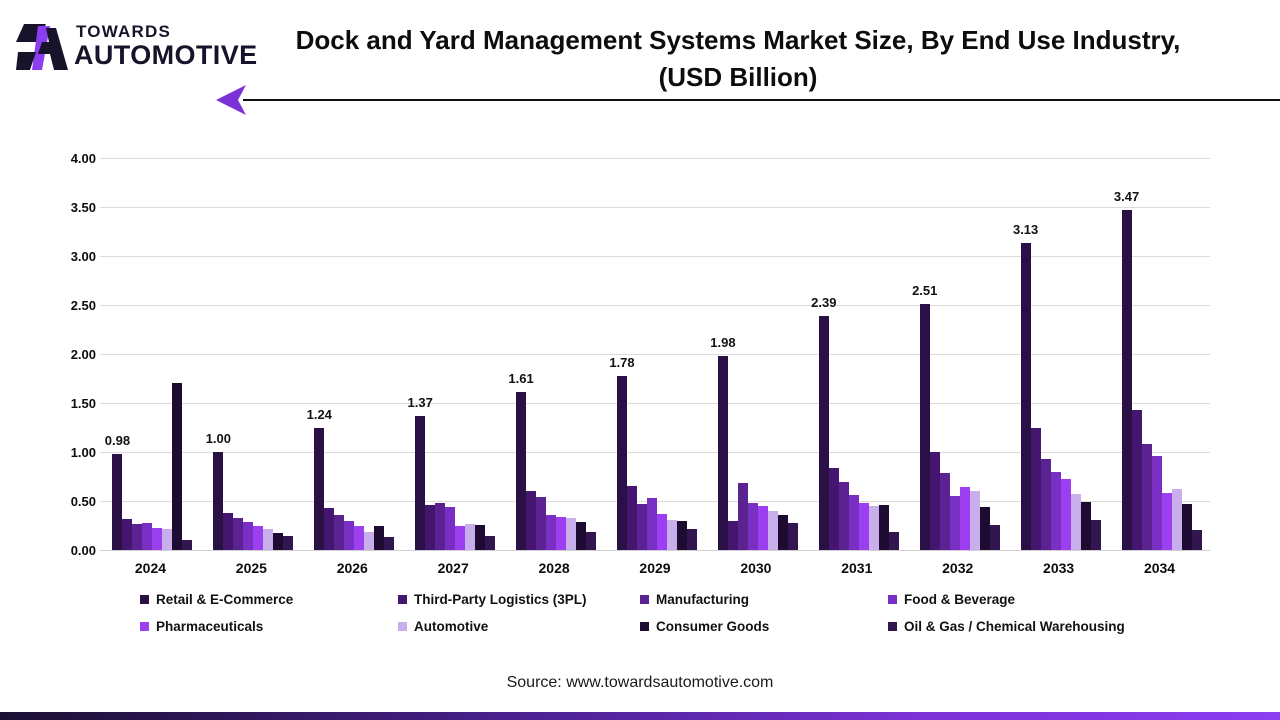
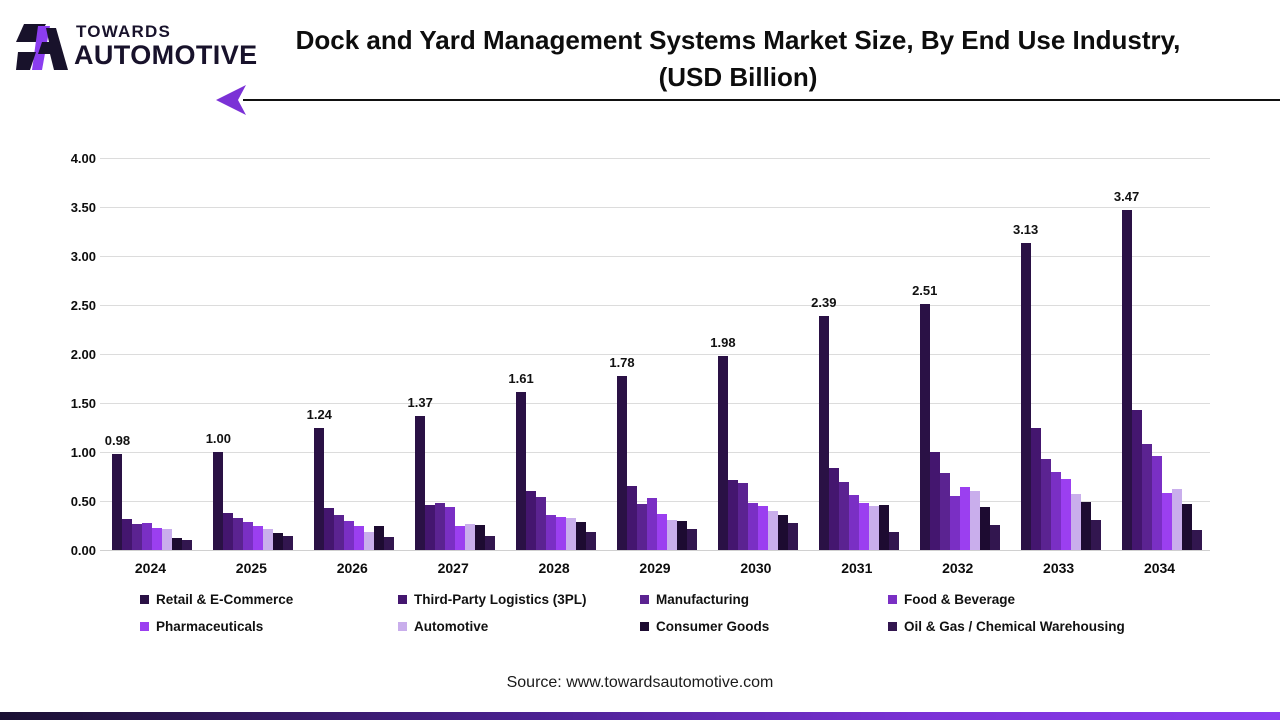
Consumer Goods/2024: 1.7 -> 0.1
Third-Party Logistics (3PL)/2030: 0.3 -> 0.7
